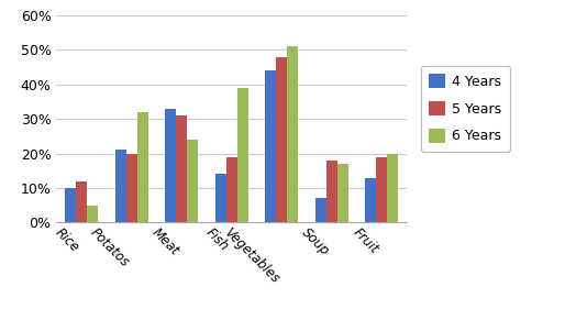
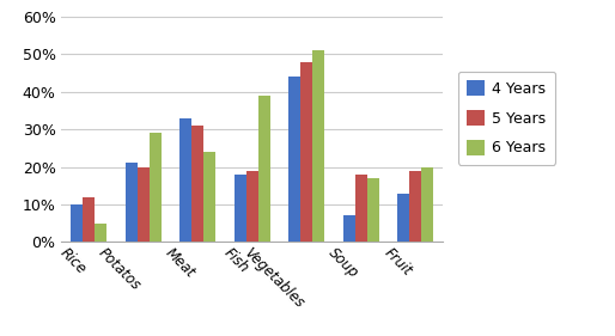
6 Years/Potatos: 32% -> 29%
4 Years/Fish: 14% -> 18%
